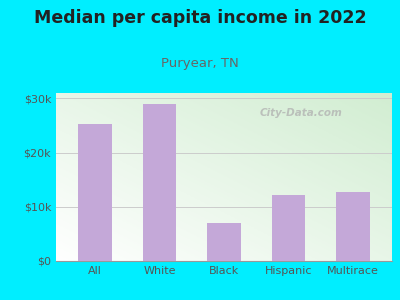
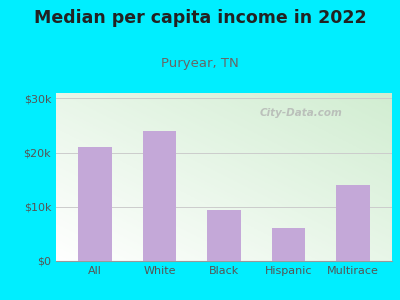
All: $25.2k -> $21.0k
White: $29.0k -> $24.0k
Black: $7.0k -> $9.5k
Hispanic: $12.2k -> $6.0k
Multirace: $12.8k -> $14.0k
